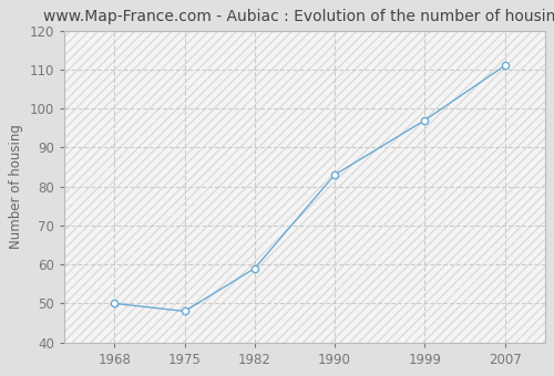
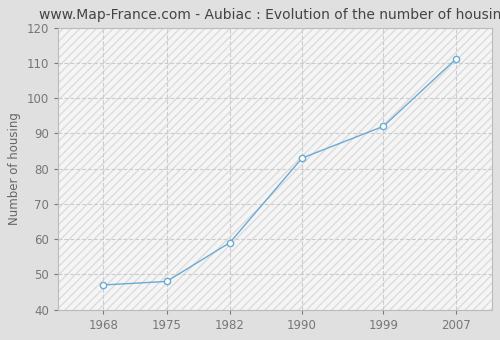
1968: 50 -> 47
1999: 97 -> 92
